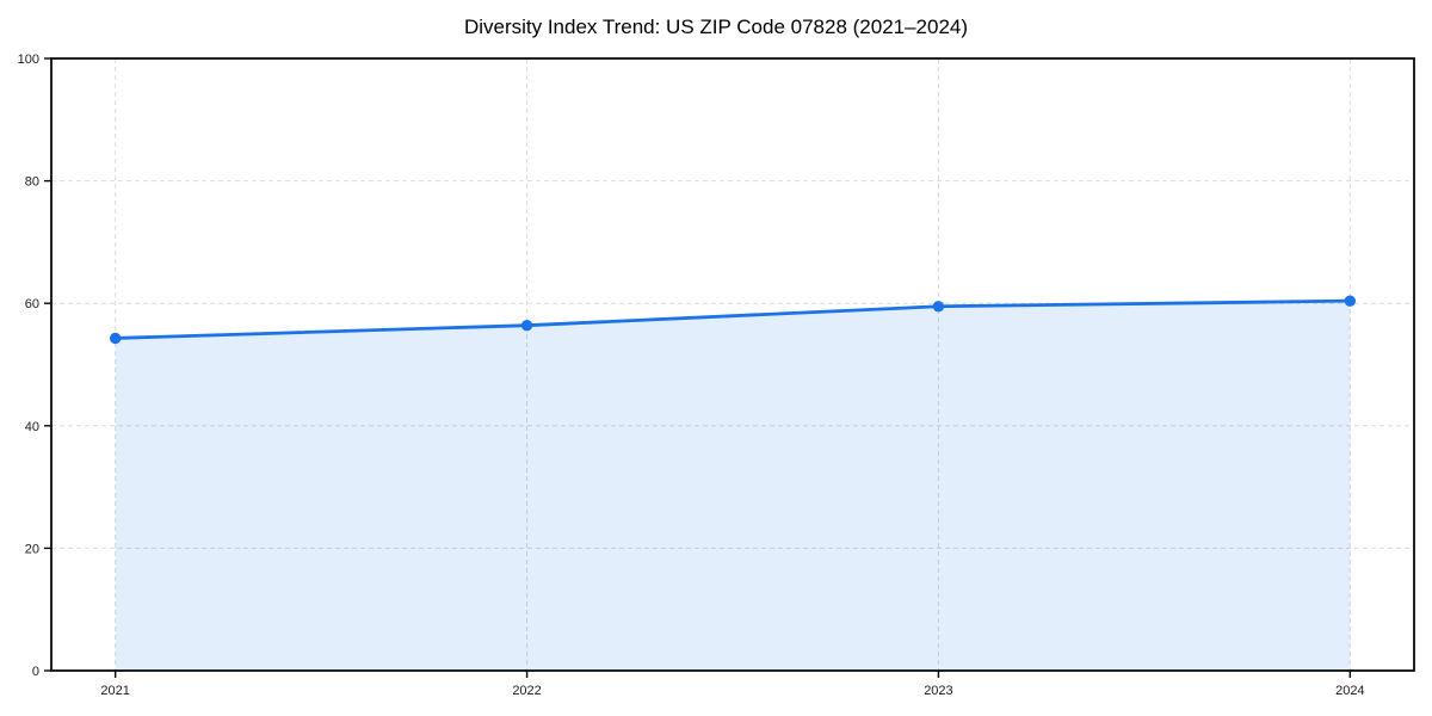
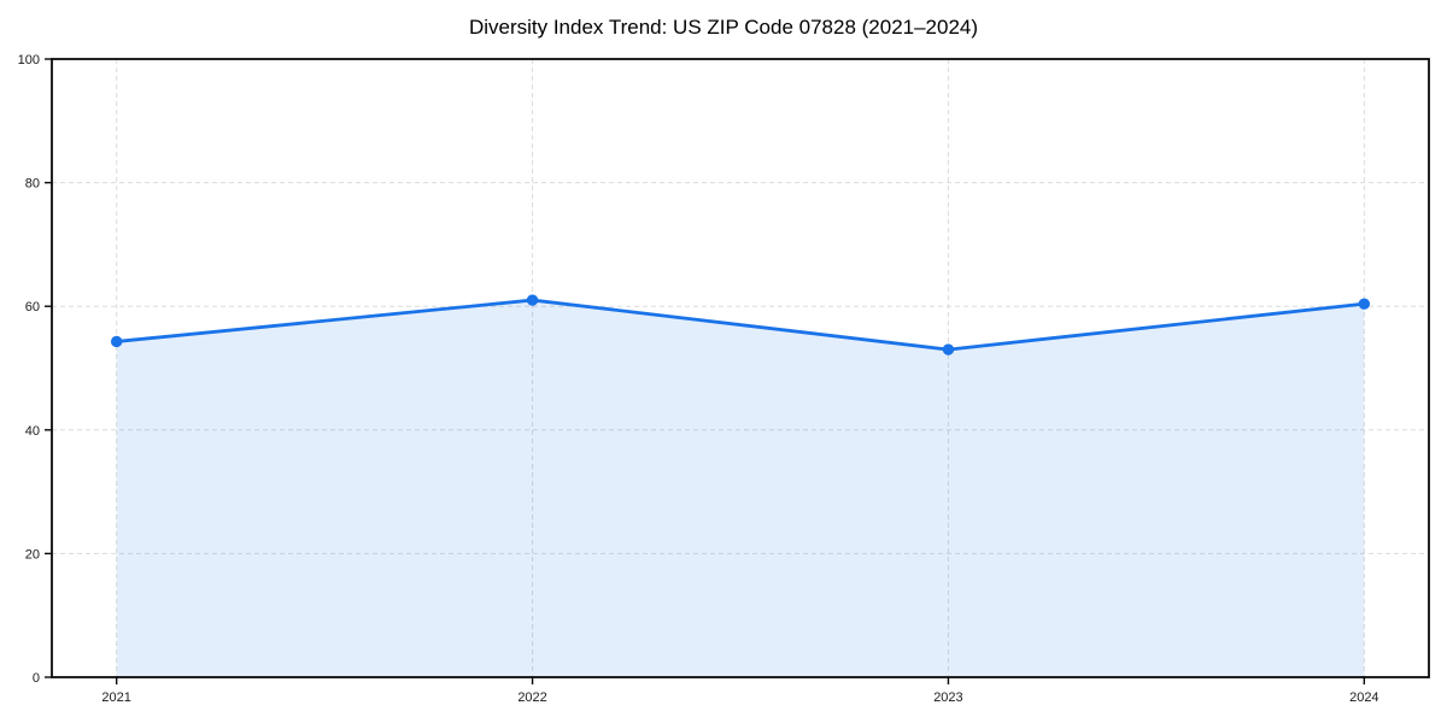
2022: 56 -> 61
2023: 60 -> 53
